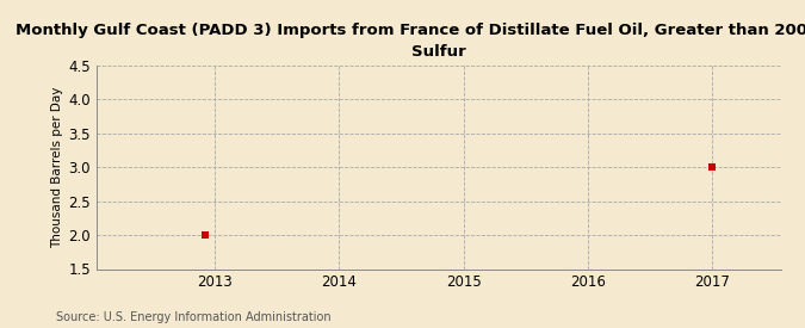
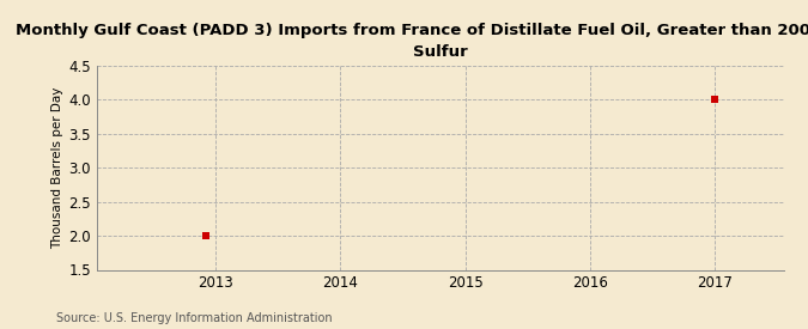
2017: 3 -> 4
